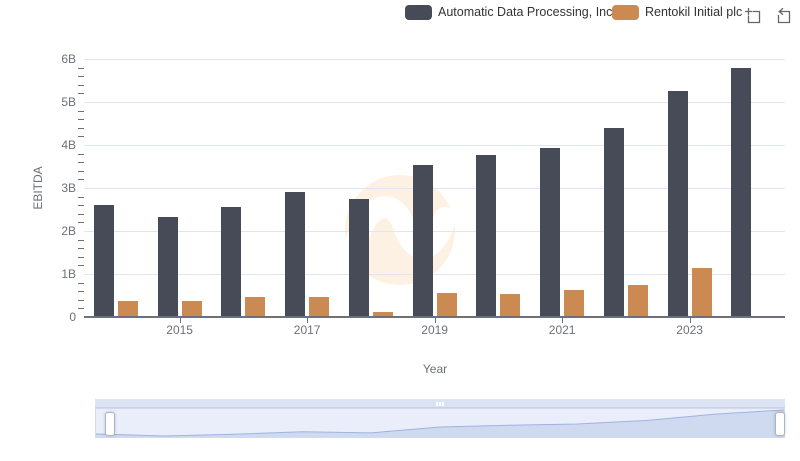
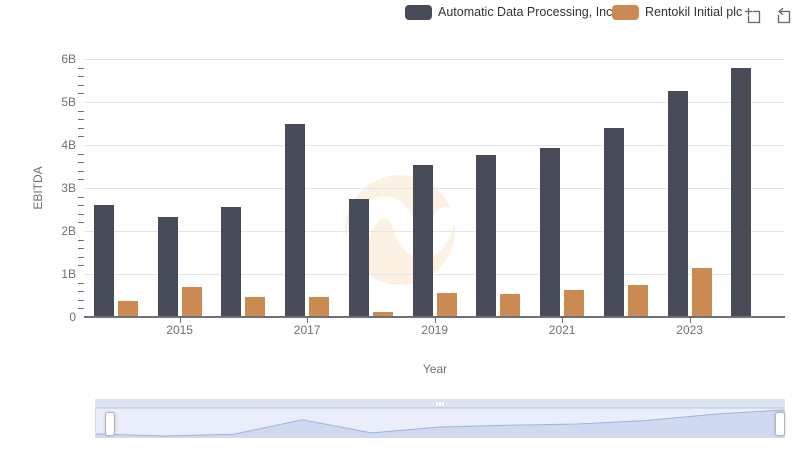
Rentokil Initial plc/2015: 0.4B -> 0.7B
Automatic Data Processing, Inc./2017: 2.9B -> 4.5B
